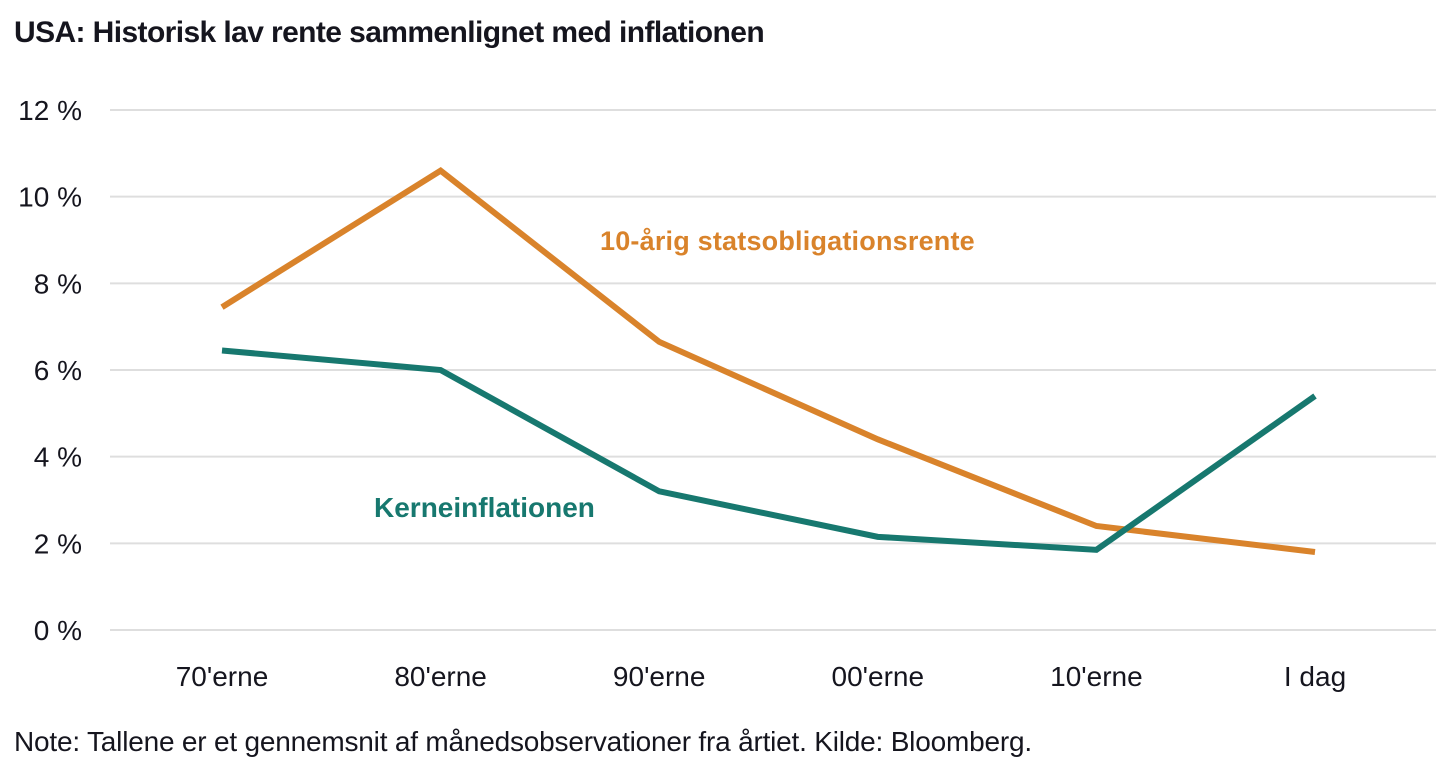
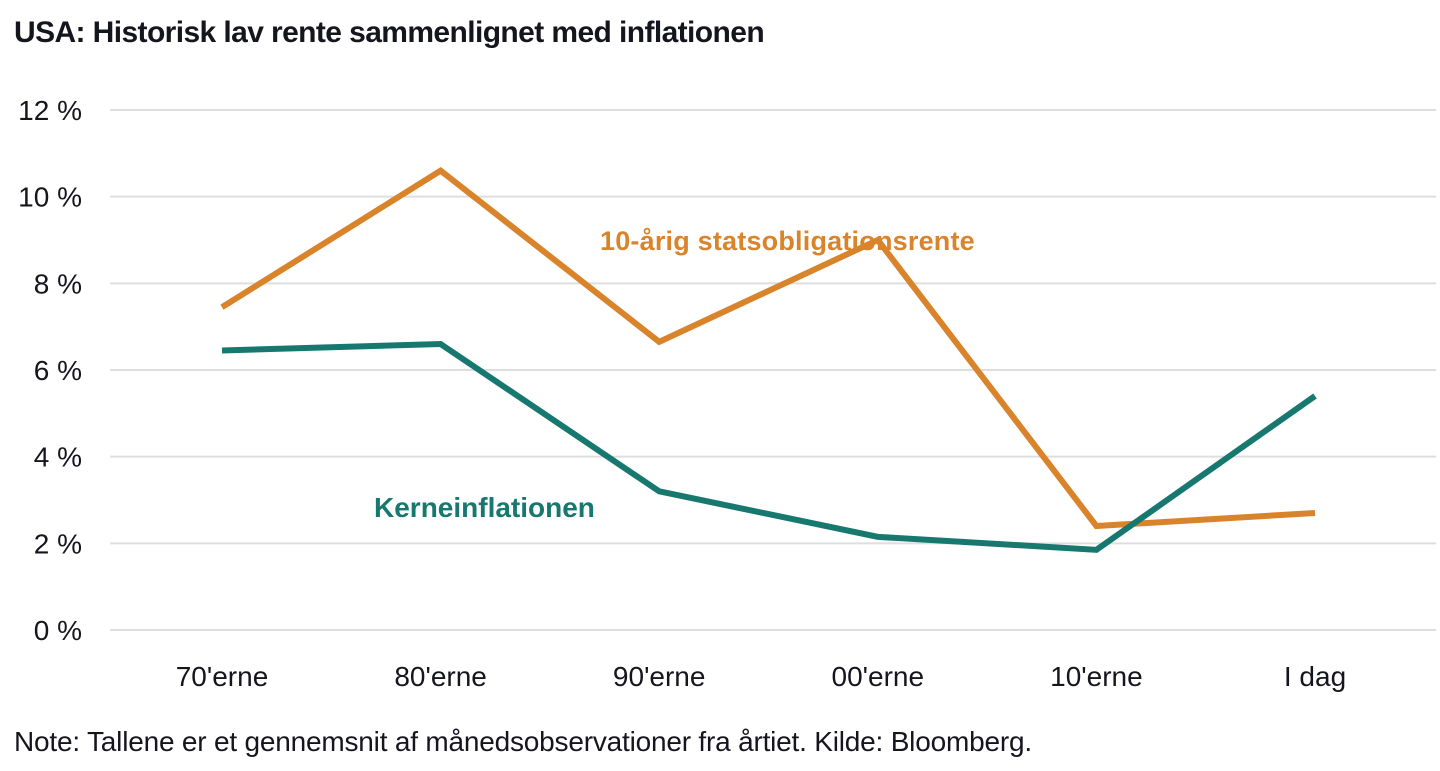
Kerneinflationen/80'erne: 6.0% -> 6.6%
10-årig statsobligationsrente/00'erne: 4.4% -> 9.0%
10-årig statsobligationsrente/I dag: 1.8% -> 2.7%
